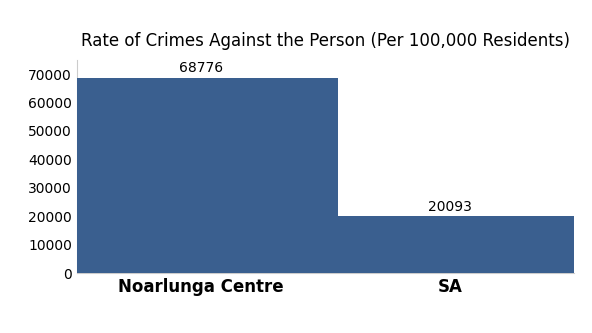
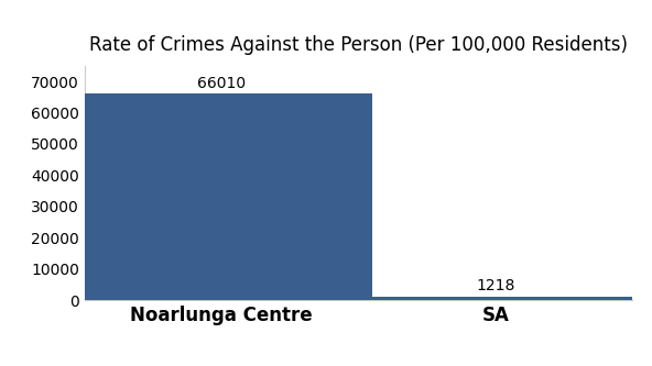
Noarlunga Centre: 68776 -> 66010
SA: 20093 -> 1218
